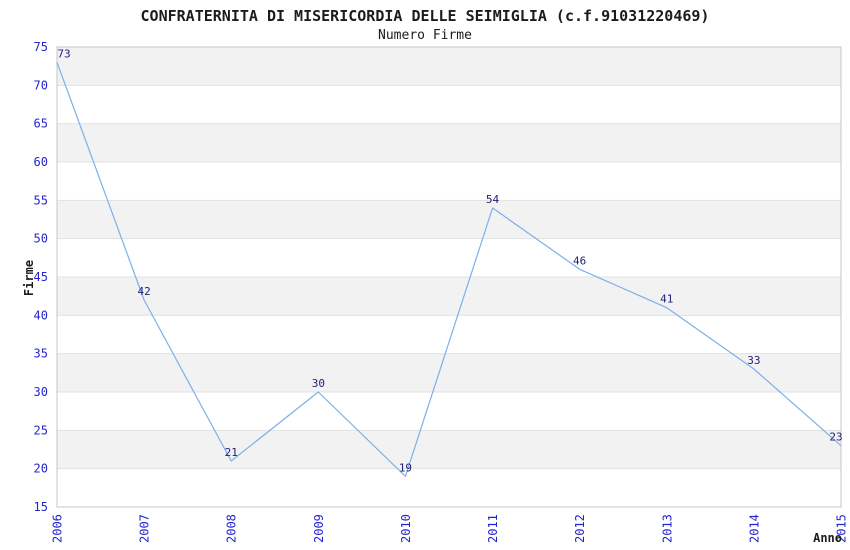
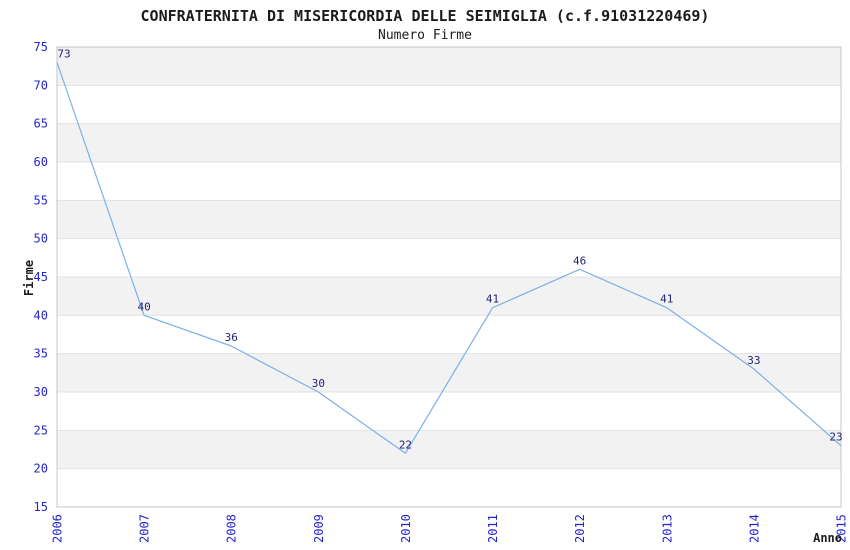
2007: 42 -> 40
2008: 21 -> 36
2010: 19 -> 22
2011: 54 -> 41
